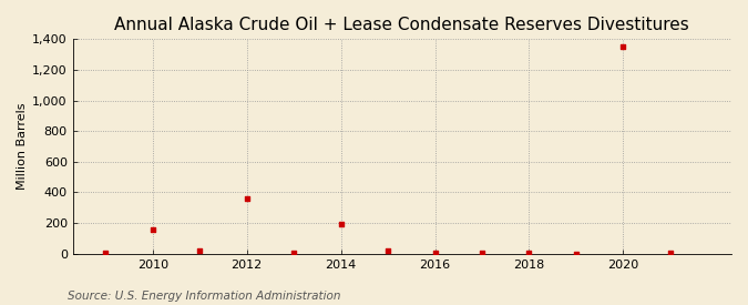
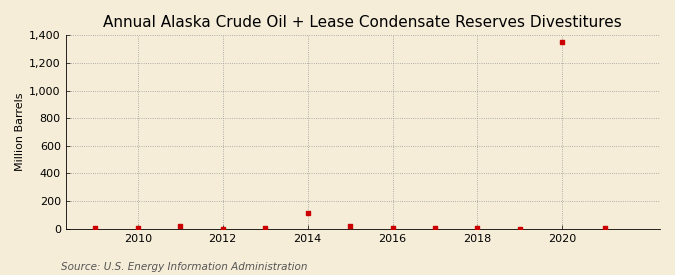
2010: 160 -> 0
2012: 360 -> 0
2014: 190 -> 120
